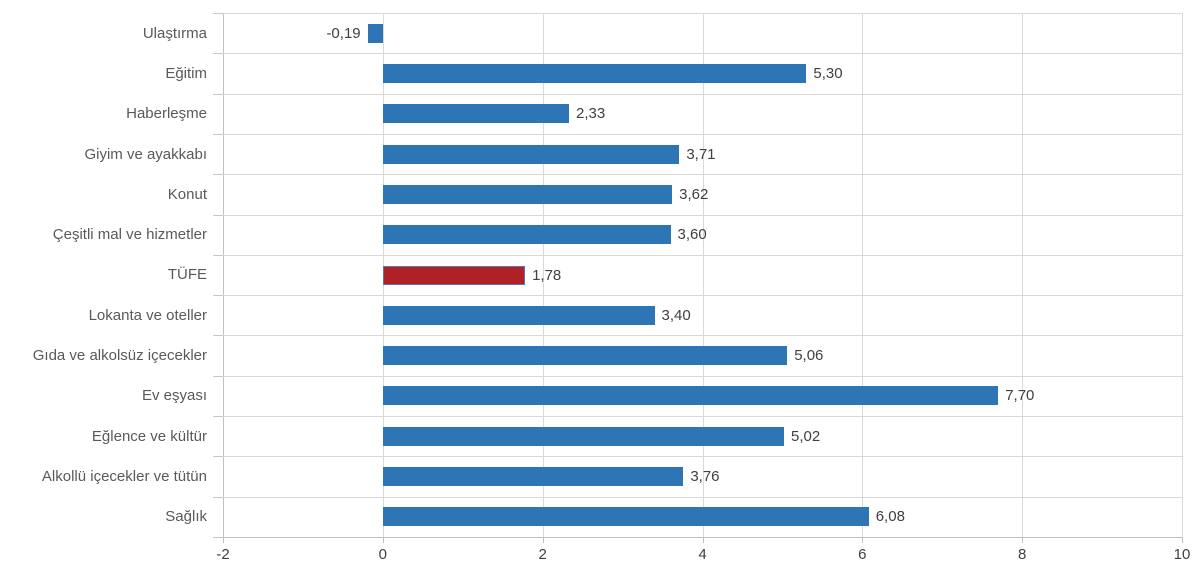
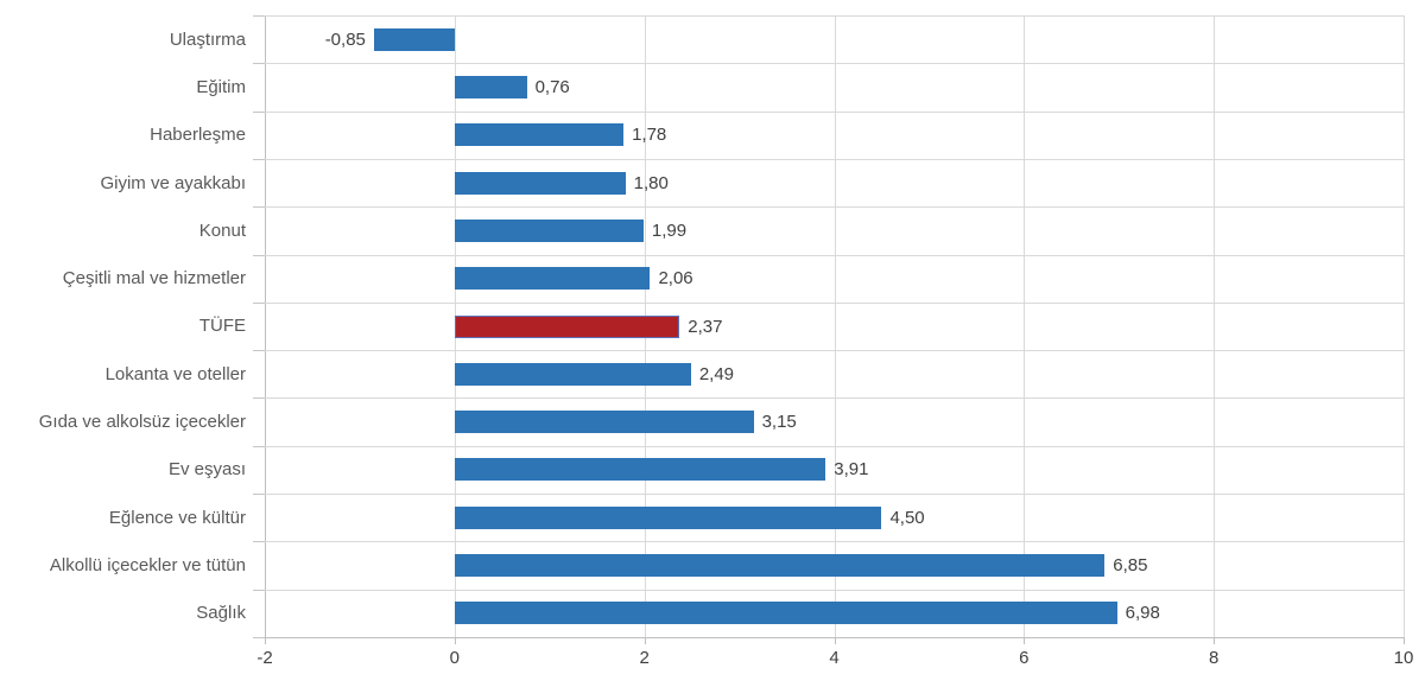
Ulaştırma: -0,19 -> -0,85
Eğitim: 5,30 -> 0,76
Haberleşme: 2,33 -> 1,78
Giyim ve ayakkabı: 3,71 -> 1,80
Konut: 3,62 -> 1,99
Çeşitli mal ve hizmetler: 3,60 -> 2,06
TÜFE: 1,78 -> 2,37
Lokanta ve oteller: 3,40 -> 2,49
Gıda ve alkolsüz içecekler: 5,06 -> 3,15
Ev eşyası: 7,70 -> 3,91
Eğlence ve kültür: 5,02 -> 4,50
Alkollü içecekler ve tütün: 3,76 -> 6,85
Sağlık: 6,08 -> 6,98
